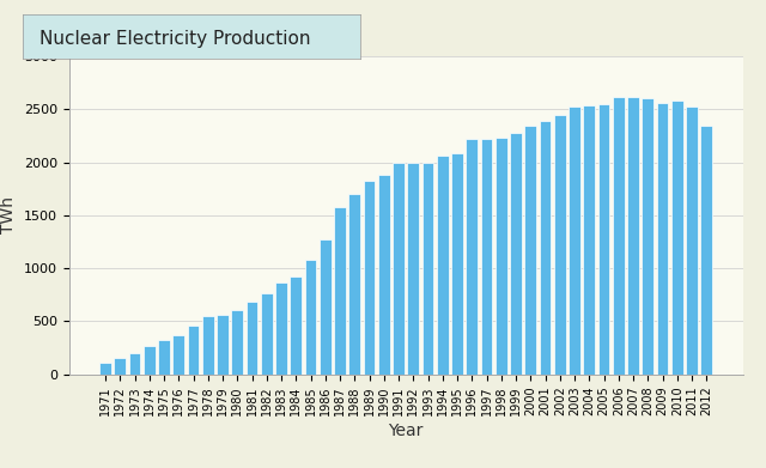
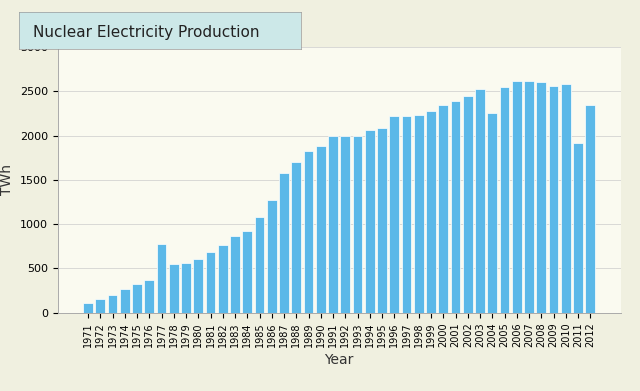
1977: 460 -> 780
2004: 2540 -> 2260
2011: 2520 -> 1920
